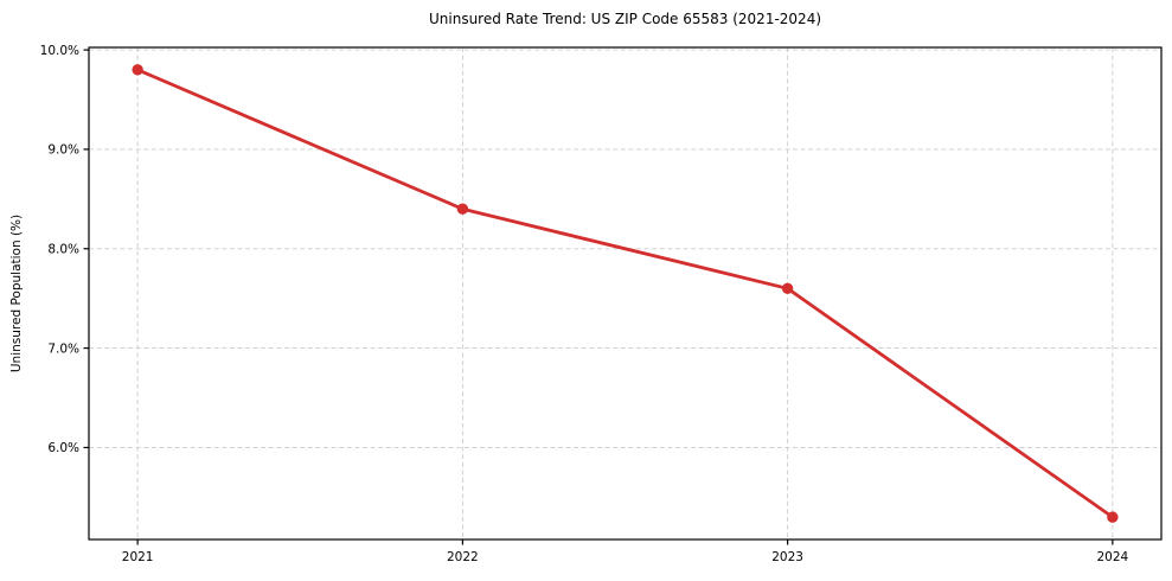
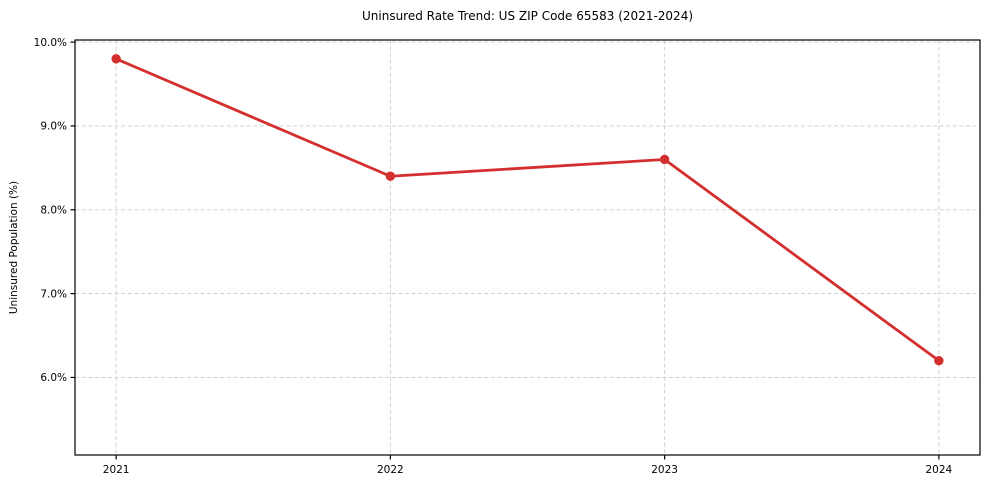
2023: 7.6% -> 8.6%
2024: 5.3% -> 6.2%
